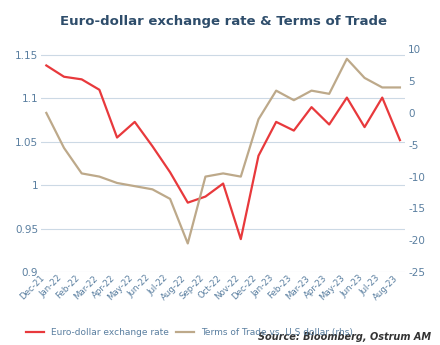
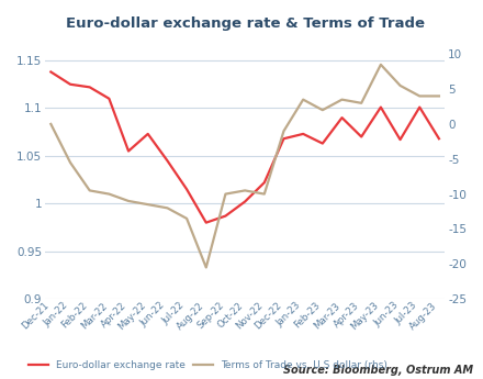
Euro-dollar exchange rate/Nov-22: 0.938 -> 1.022
Euro-dollar exchange rate/Dec-22: 1.034 -> 1.068
Euro-dollar exchange rate/Aug-23: 1.052 -> 1.068
